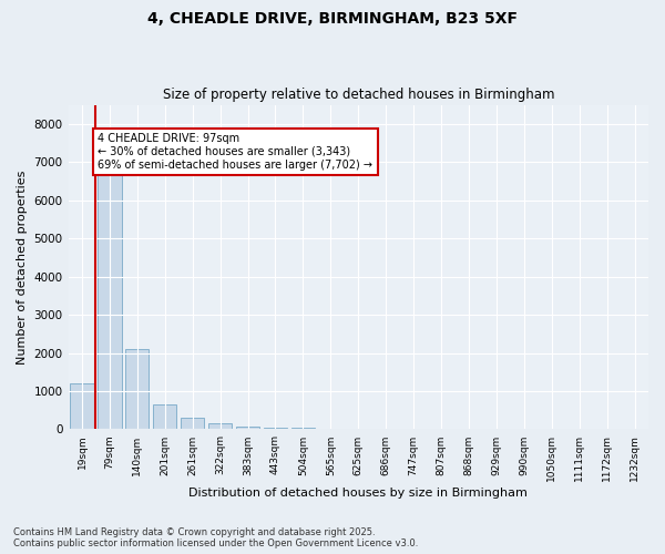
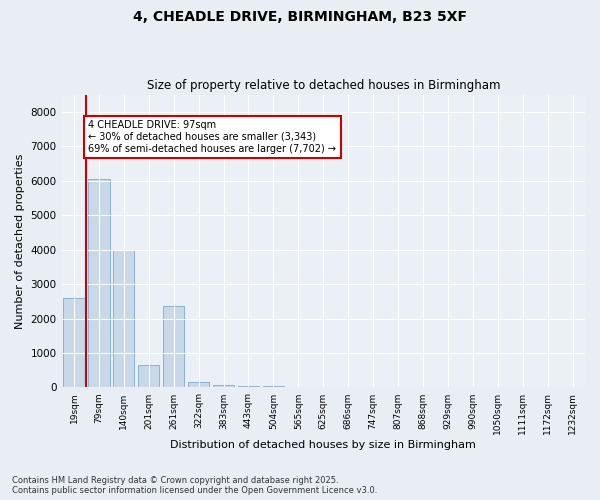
19sqm: 1200 -> 2600
79sqm: 6700 -> 6050
140sqm: 2100 -> 4000
261sqm: 300 -> 2350
